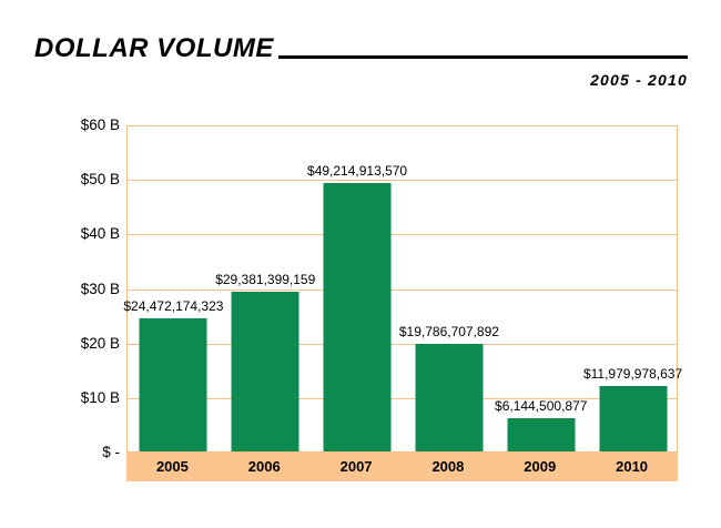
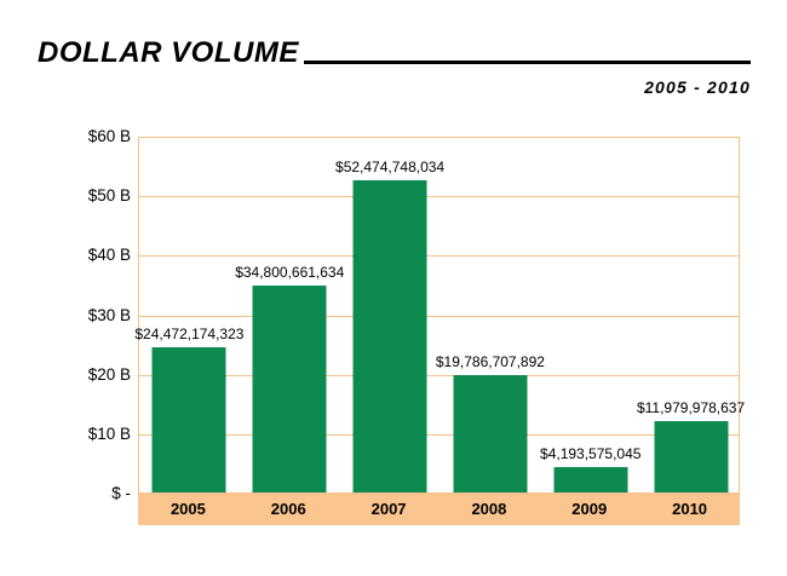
2006: $29,381,399,159 -> $34,800,661,634
2007: $49,214,913,570 -> $52,474,748,034
2009: $6,144,500,877 -> $4,193,575,045
